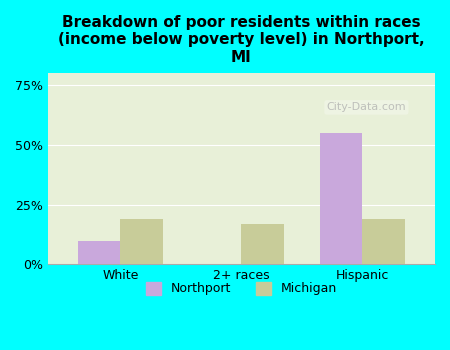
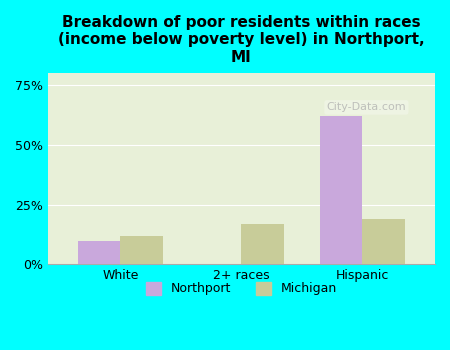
Michigan/White: 19% -> 12%
Northport/Hispanic: 55% -> 62%
